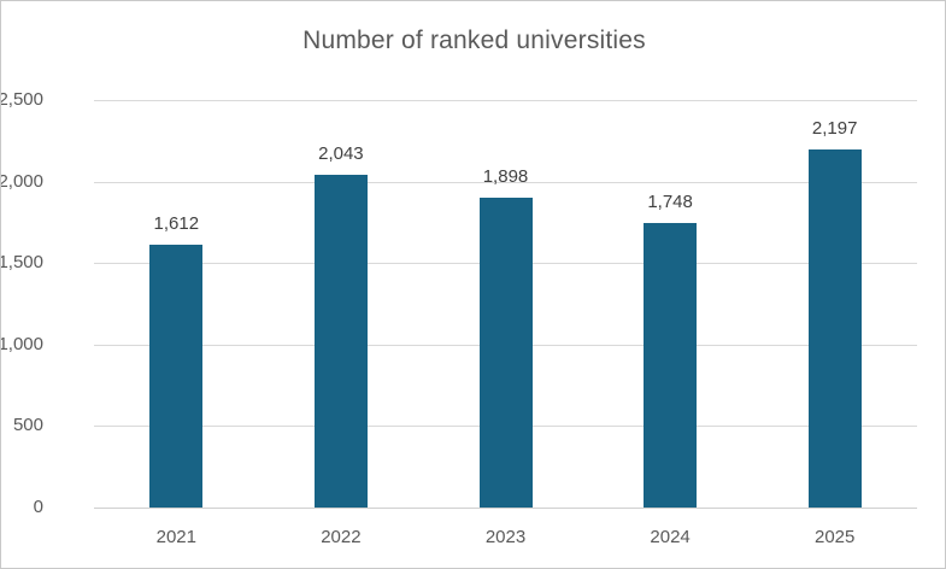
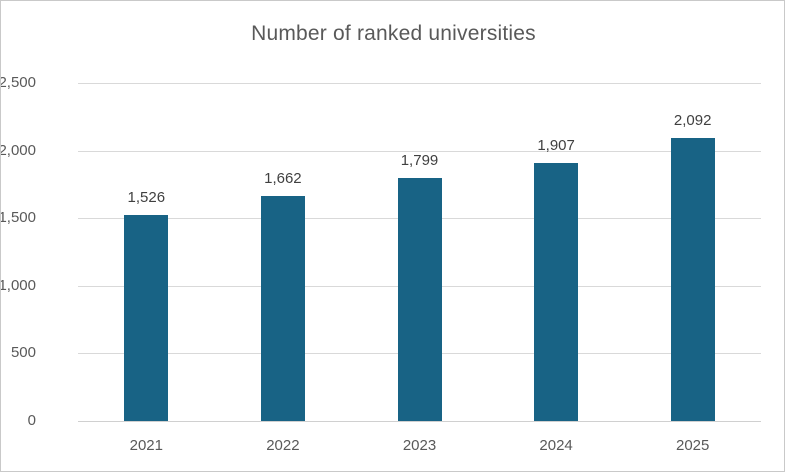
2021: 1,612 -> 1,526
2022: 2,043 -> 1,662
2023: 1,898 -> 1,799
2024: 1,748 -> 1,907
2025: 2,197 -> 2,092
